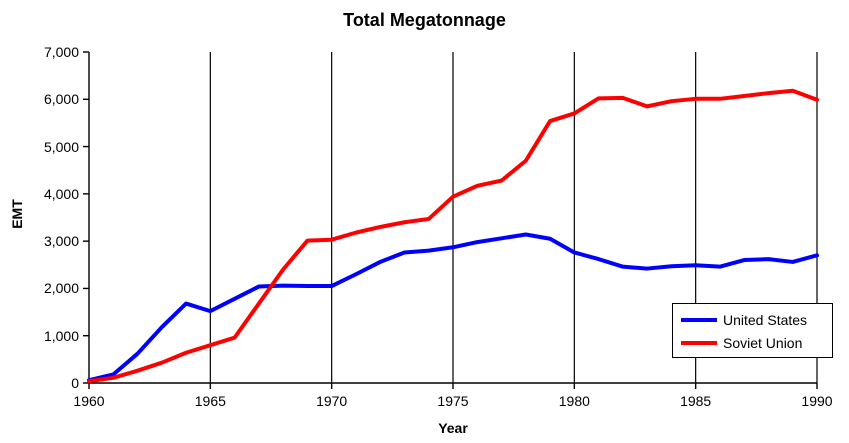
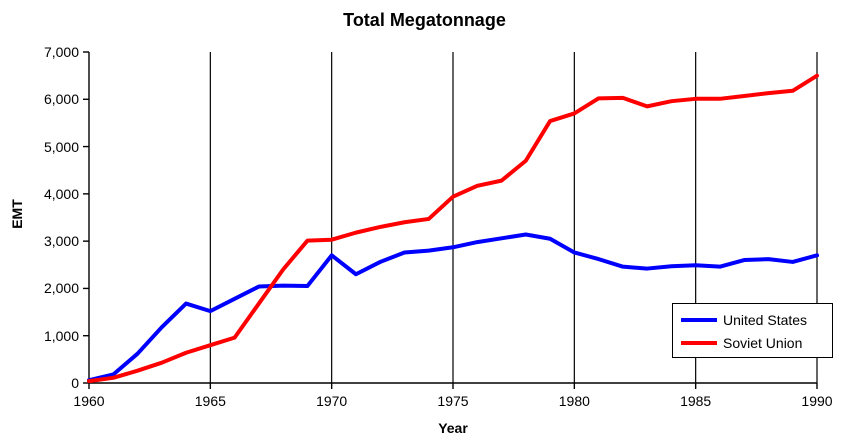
United States/1970: 2000 -> 2700
Soviet Union/1990: 6000 -> 6500
